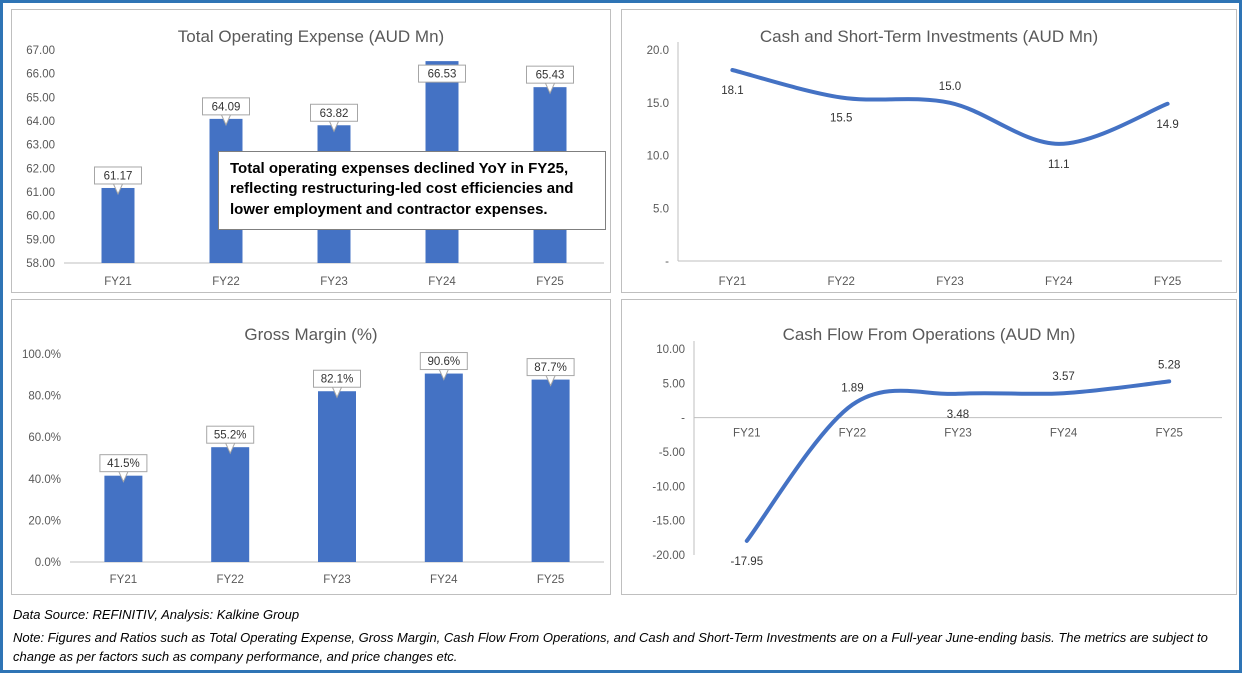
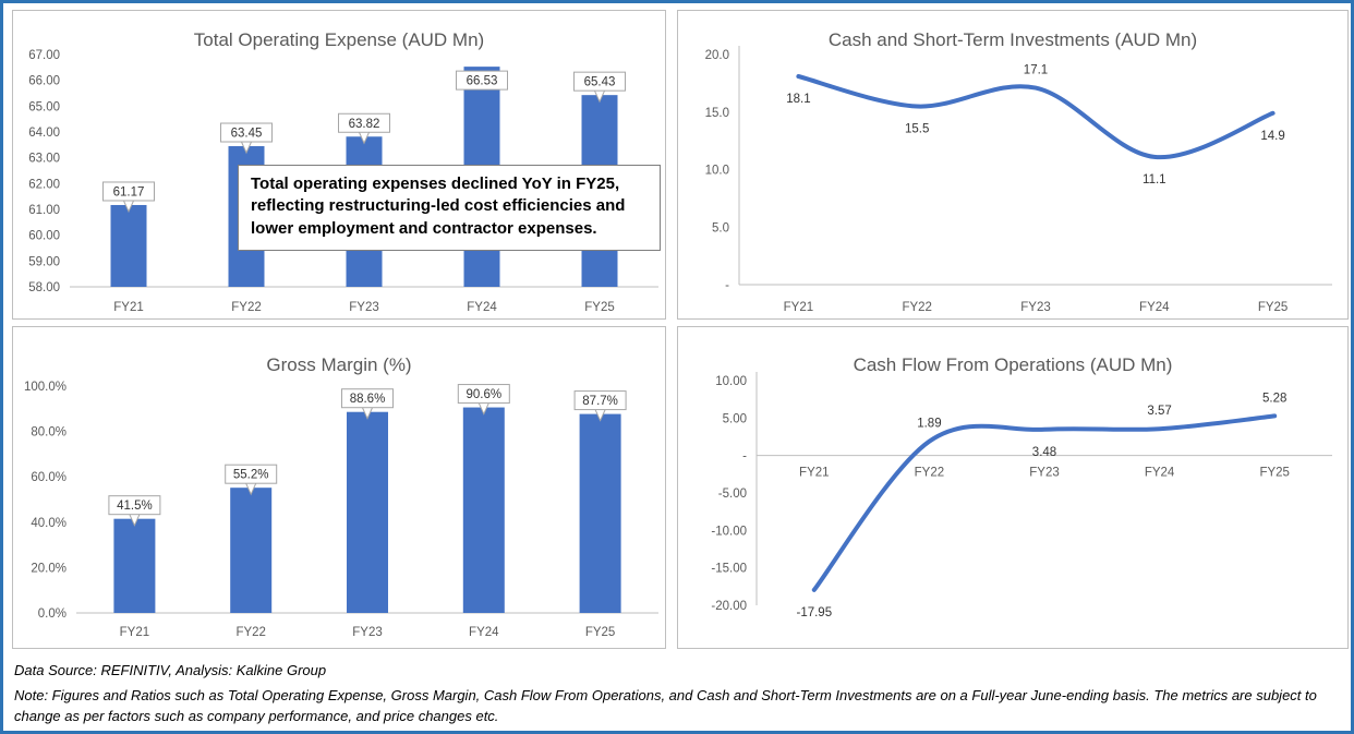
Total Operating Expense (AUD Mn)/FY22: 64.09 -> 63.45
Cash and Short-Term Investments (AUD Mn)/FY23: 15.0 -> 17.1
Gross Margin (%)/FY23: 82.1% -> 88.6%
